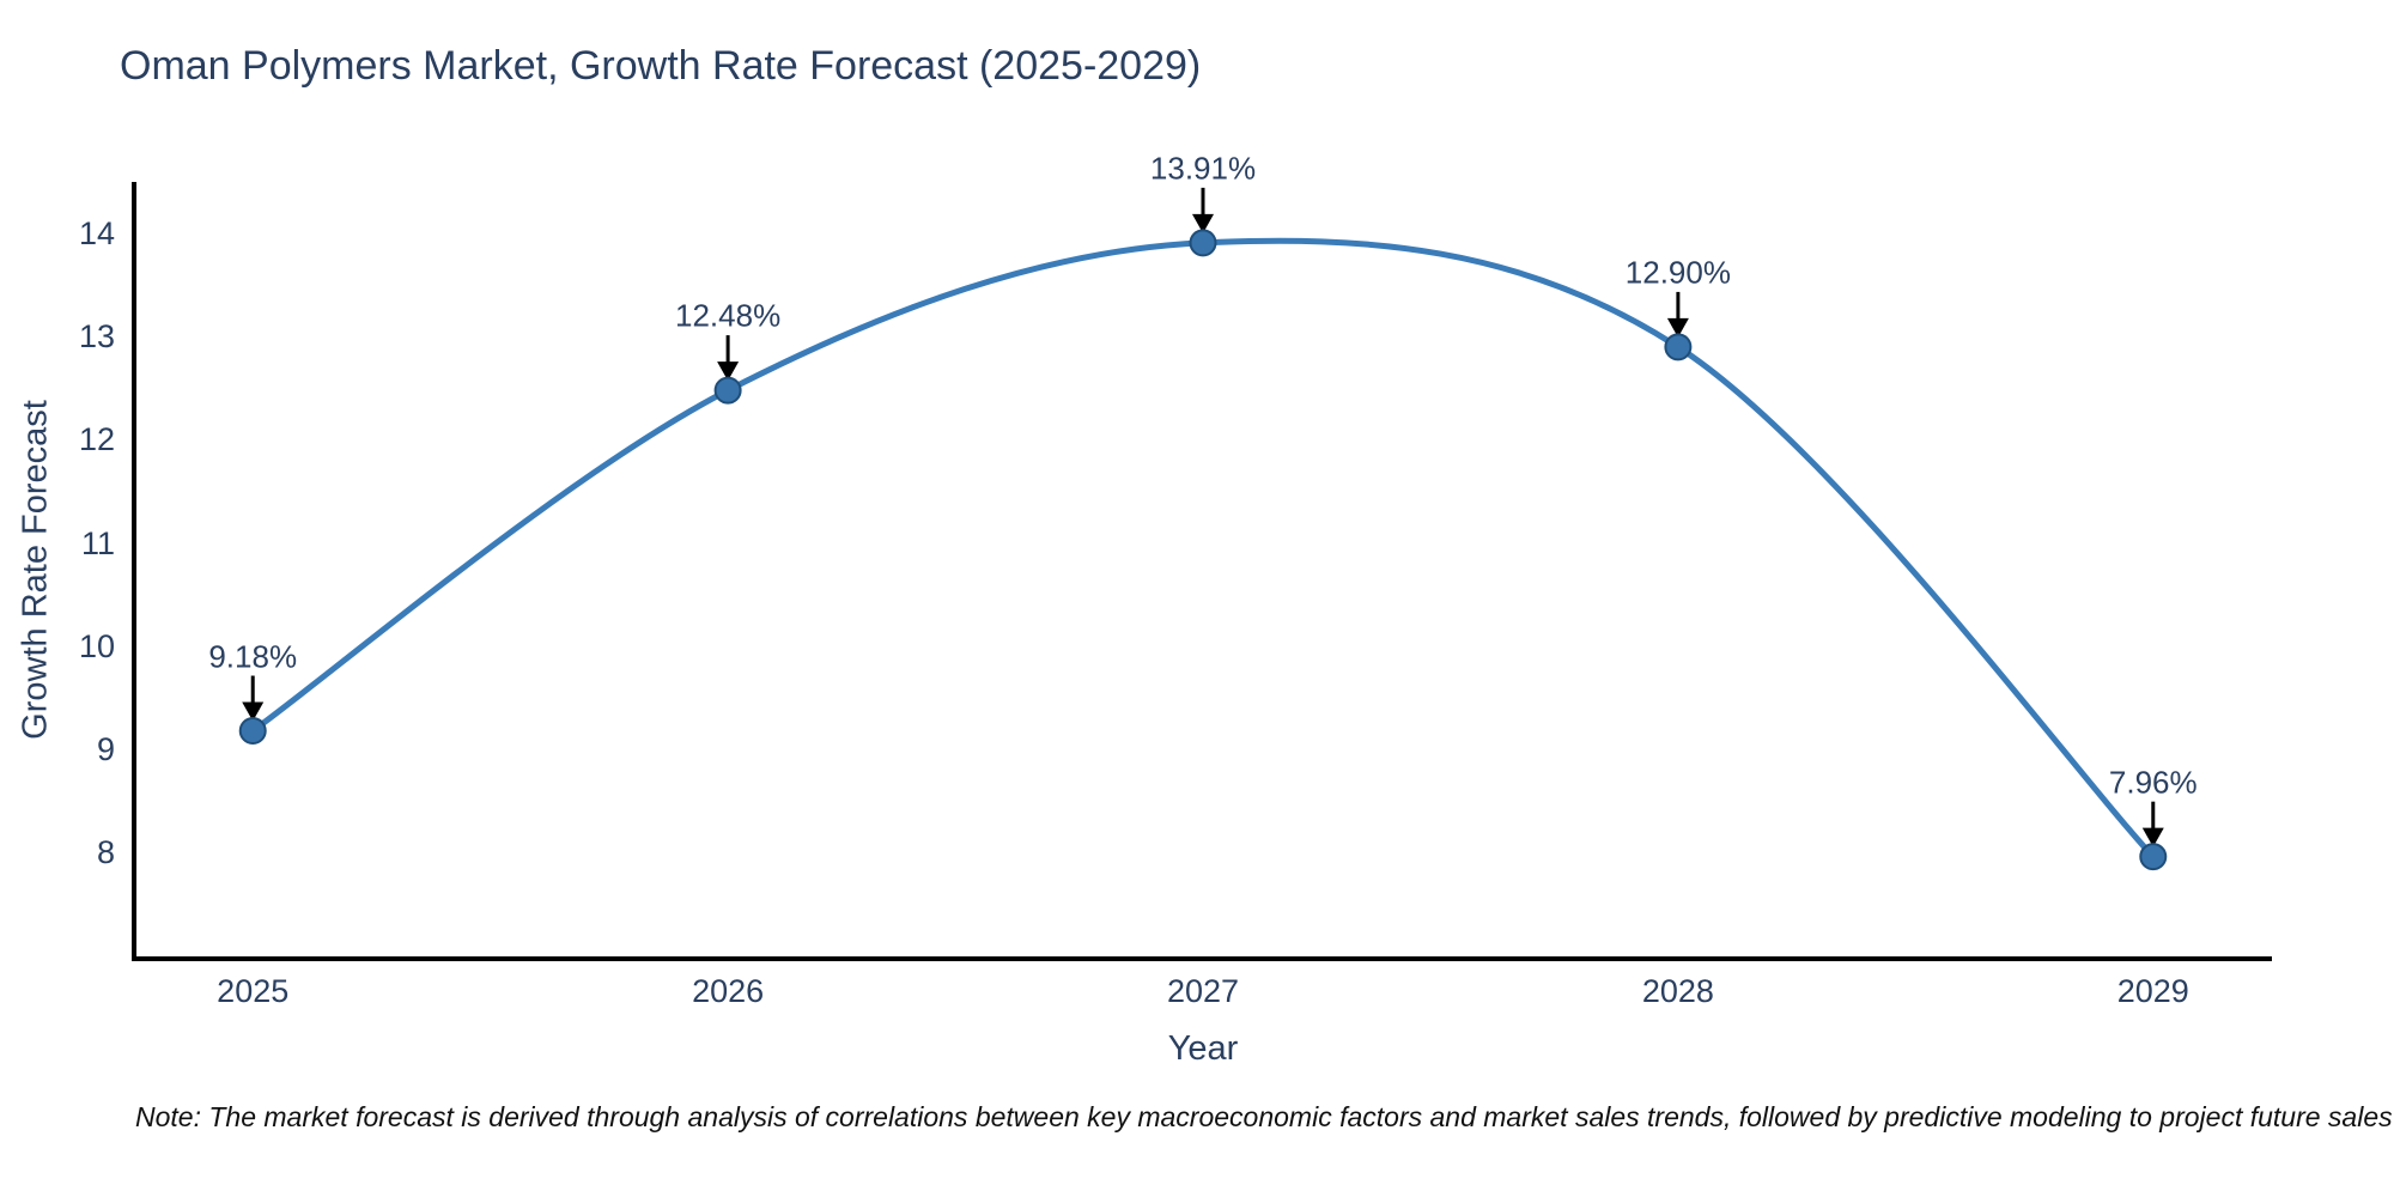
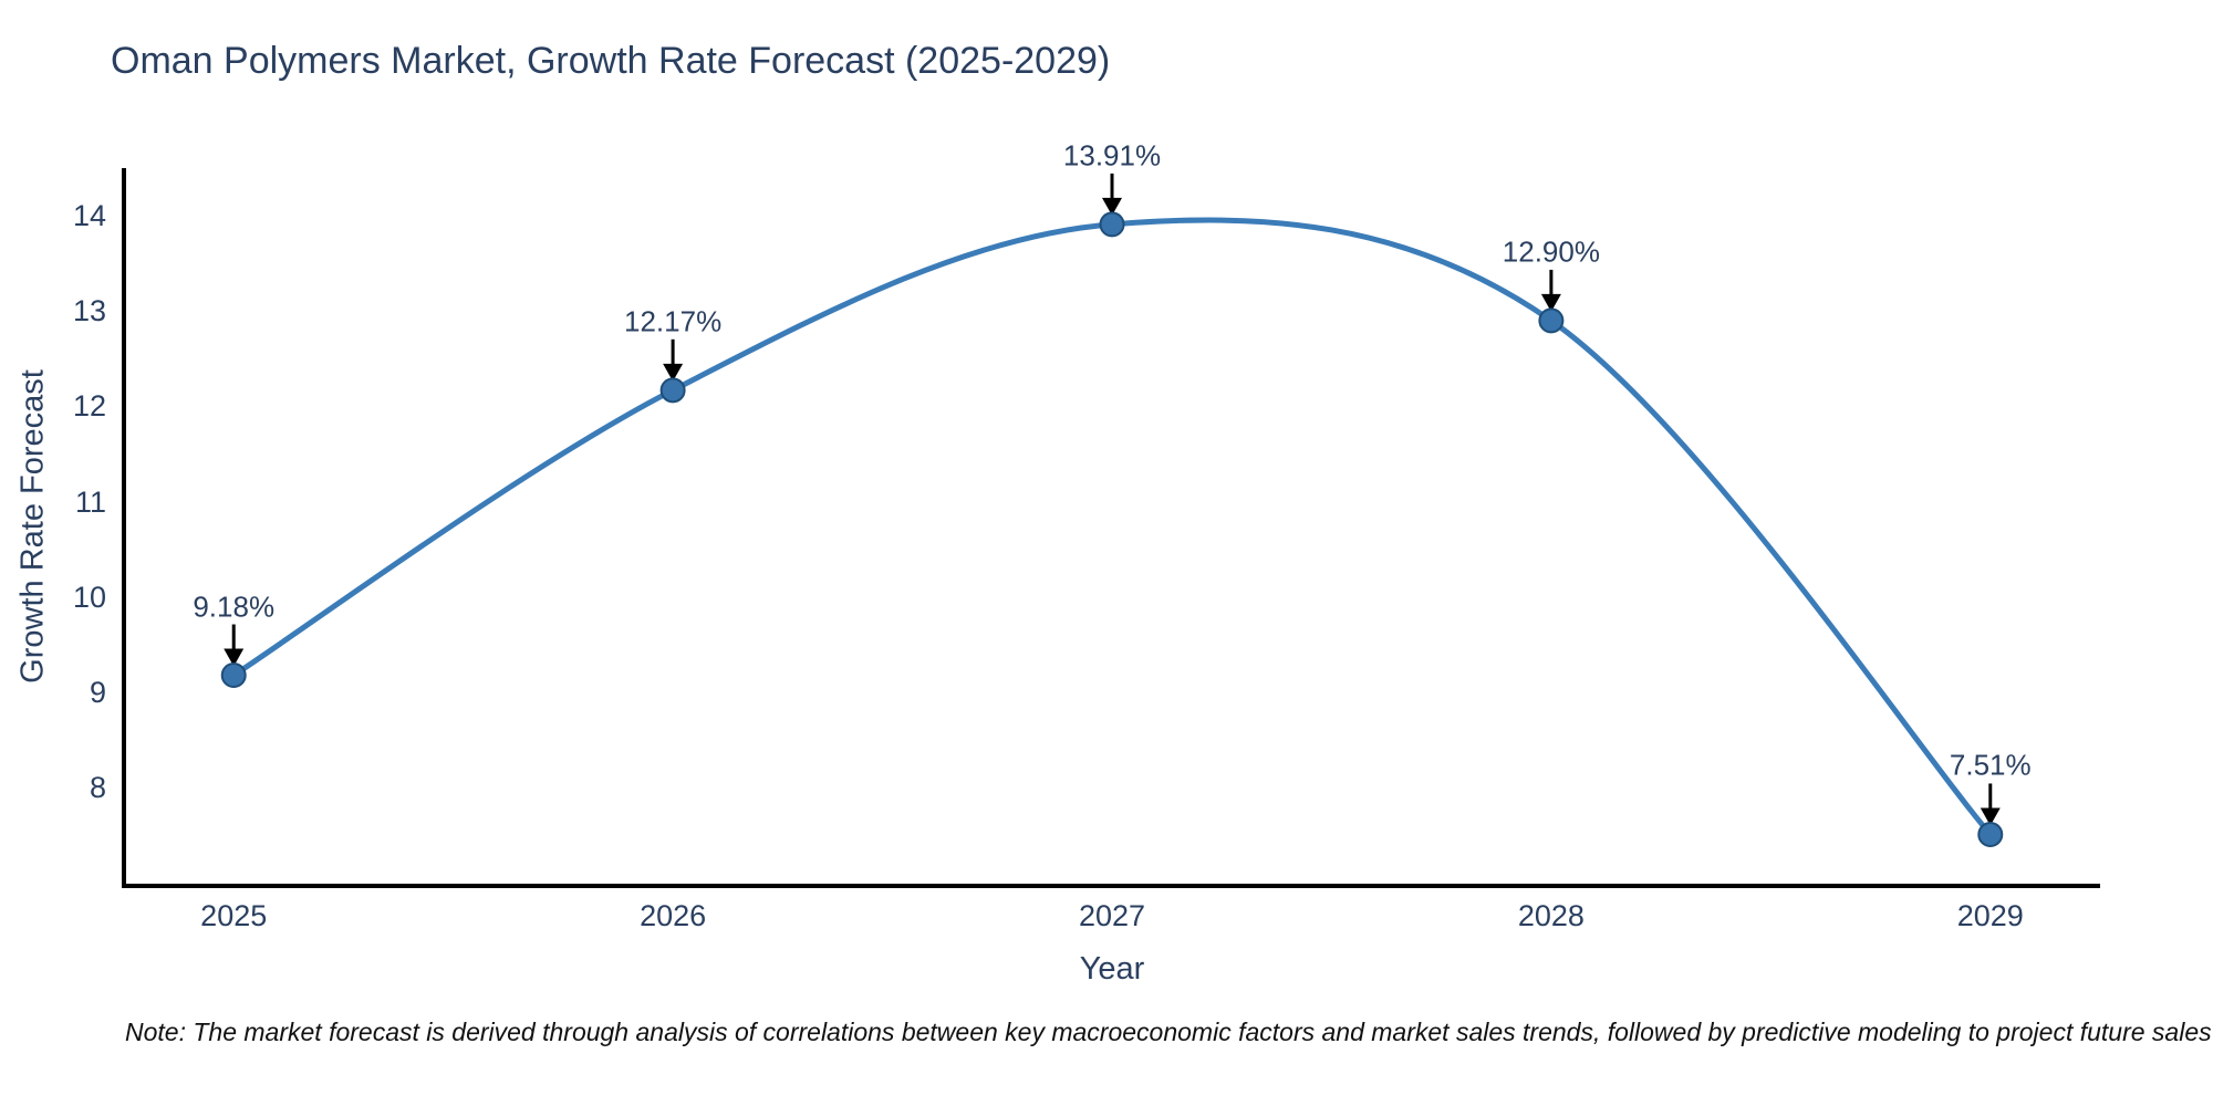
2026: 12.48% -> 12.17%
2029: 7.96% -> 7.51%
